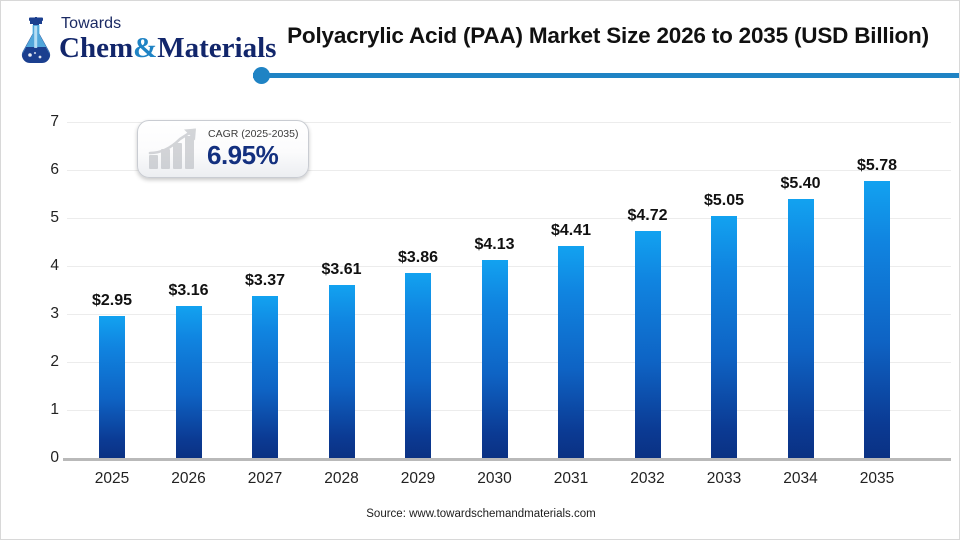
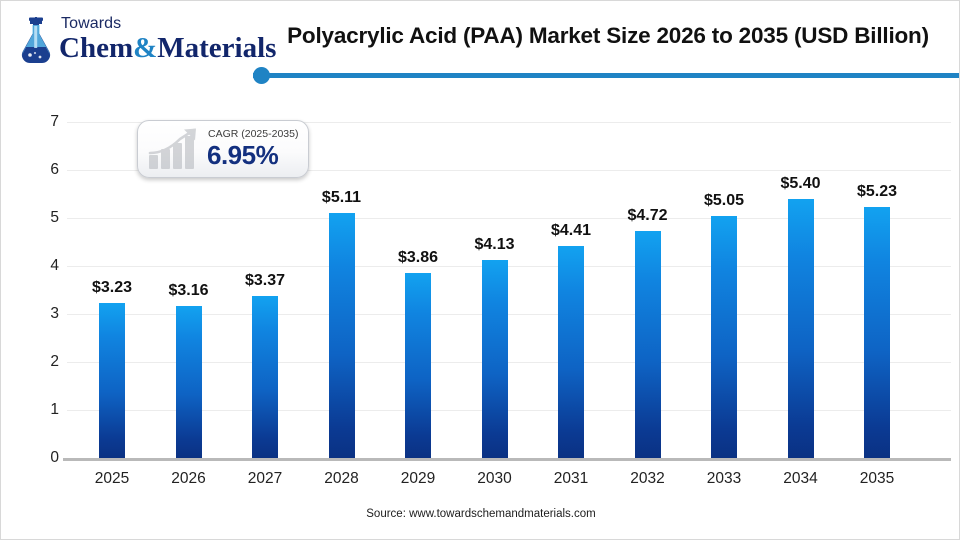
2025: $2.95 -> $3.23
2028: $3.61 -> $5.11
2035: $5.78 -> $5.23
